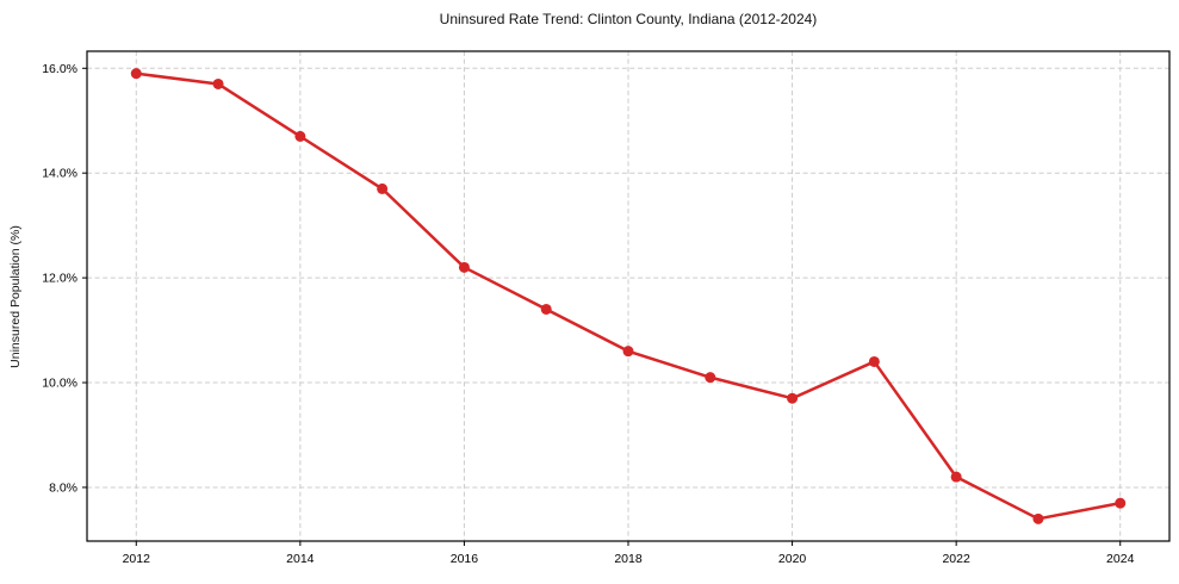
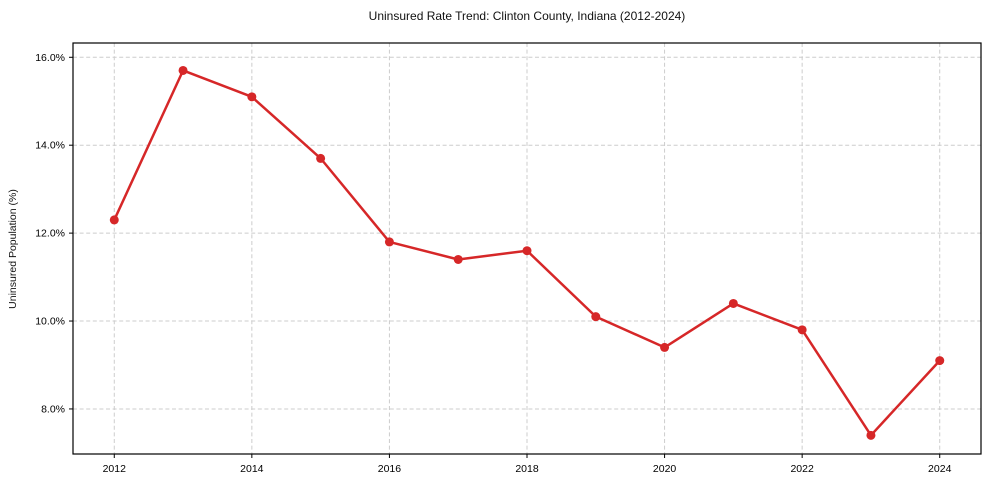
2012: 15.9% -> 12.3%
2014: 14.7% -> 15.1%
2016: 12.2% -> 11.8%
2018: 10.6% -> 11.6%
2020: 9.7% -> 9.4%
2022: 8.2% -> 9.8%
2024: 7.7% -> 9.1%
